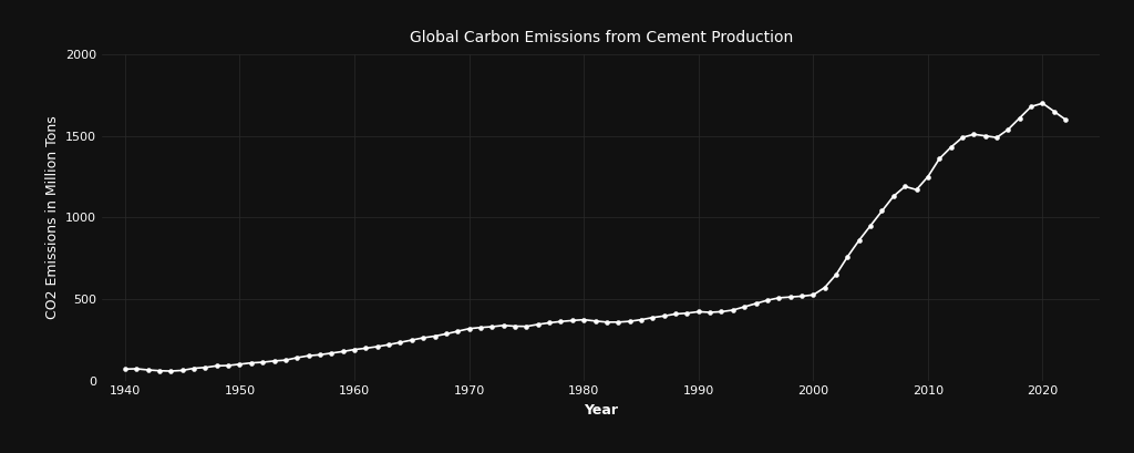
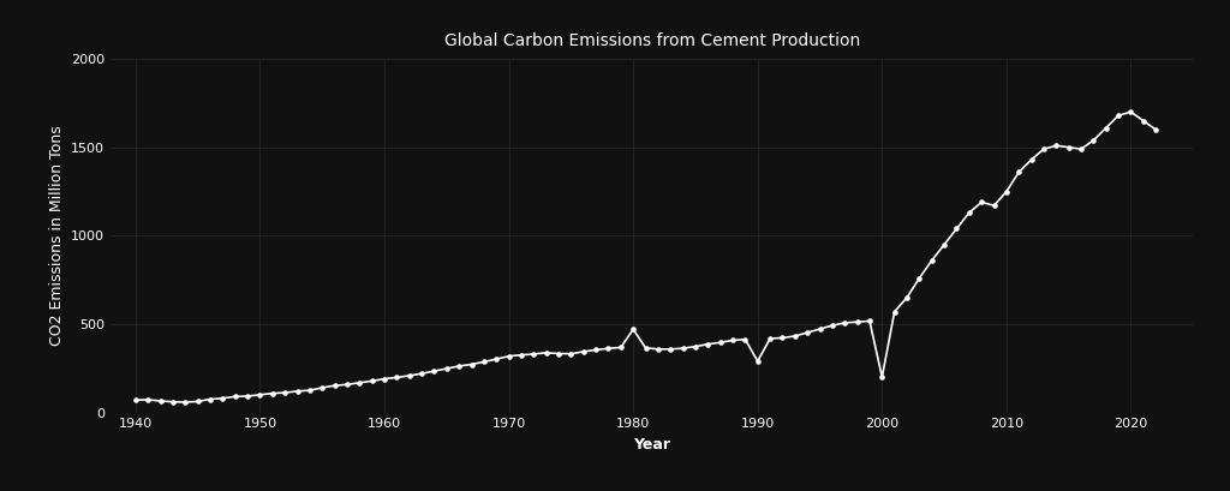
1980: 370 -> 470
1990: 420 -> 290
2000: 520 -> 200
